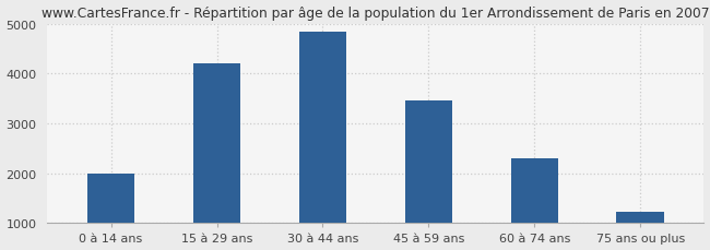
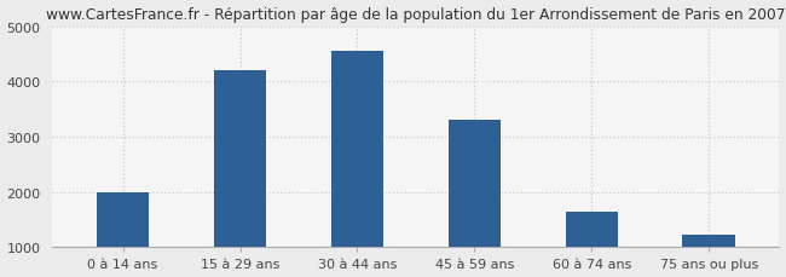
30 à 44 ans: 4830 -> 4550
45 à 59 ans: 3460 -> 3300
60 à 74 ans: 2300 -> 1650
